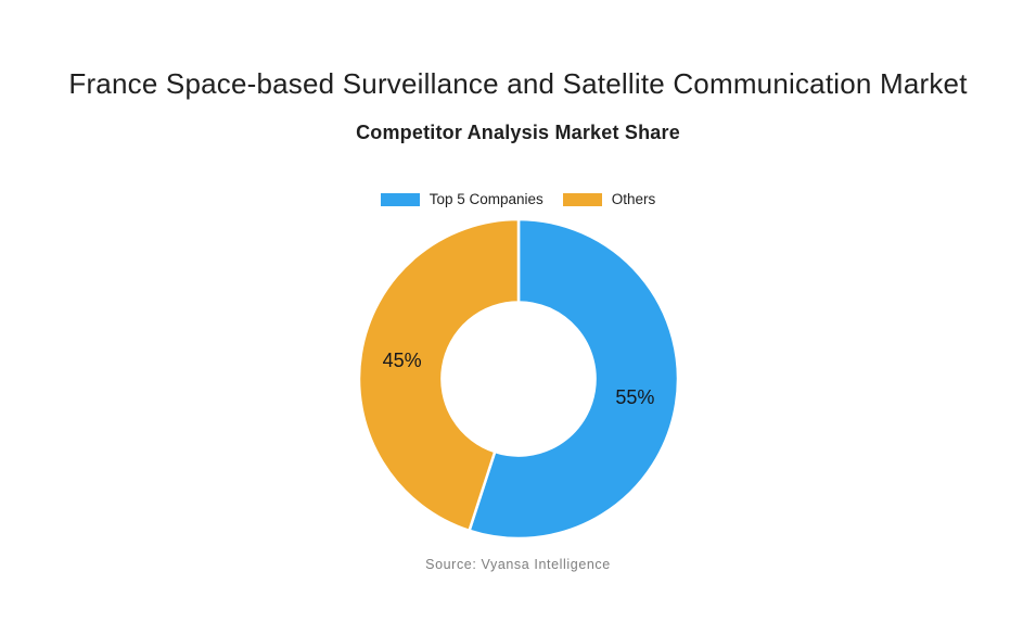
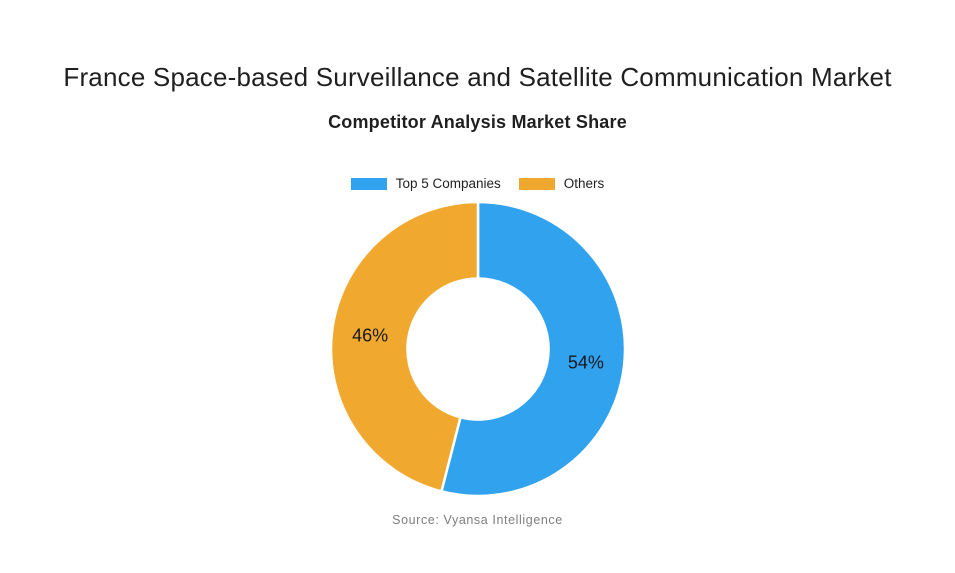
Top 5 Companies: 55% -> 54%
Others: 45% -> 46%
